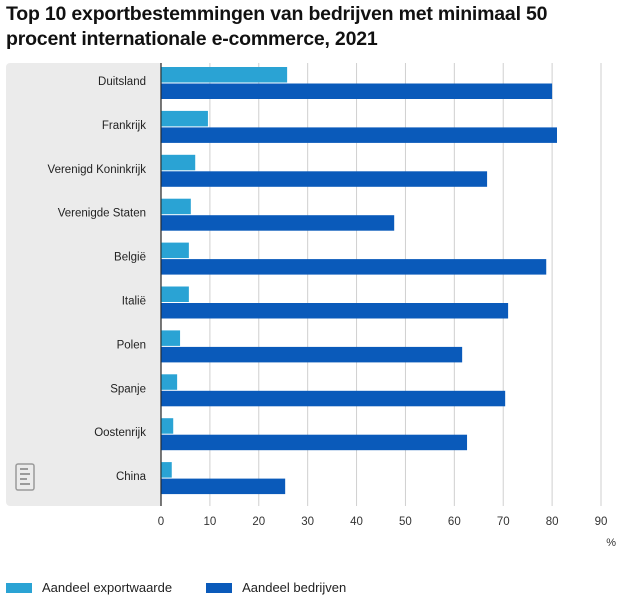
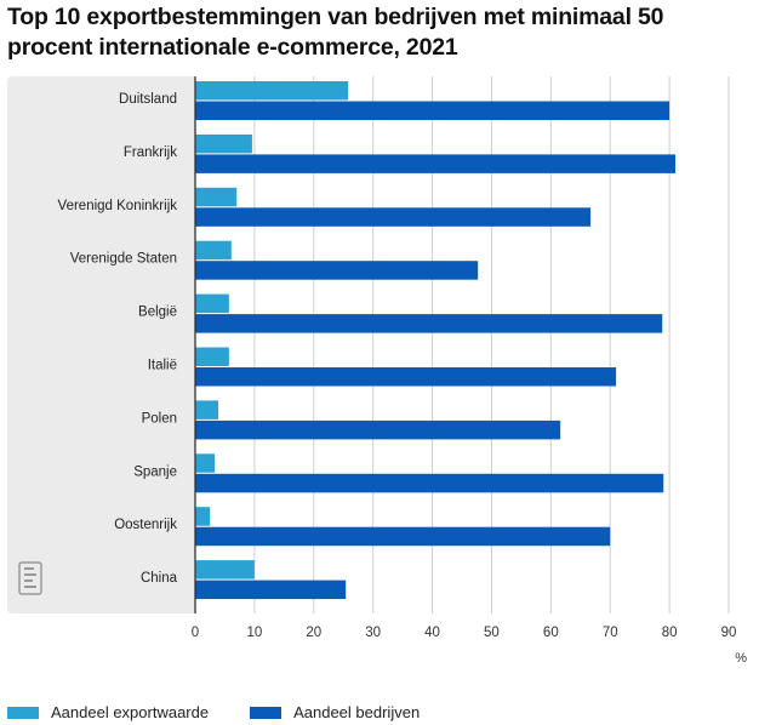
Aandeel bedrijven/Spanje: 70 -> 79
Aandeel bedrijven/Oostenrijk: 63 -> 70
Aandeel exportwaarde/China: 2 -> 10
